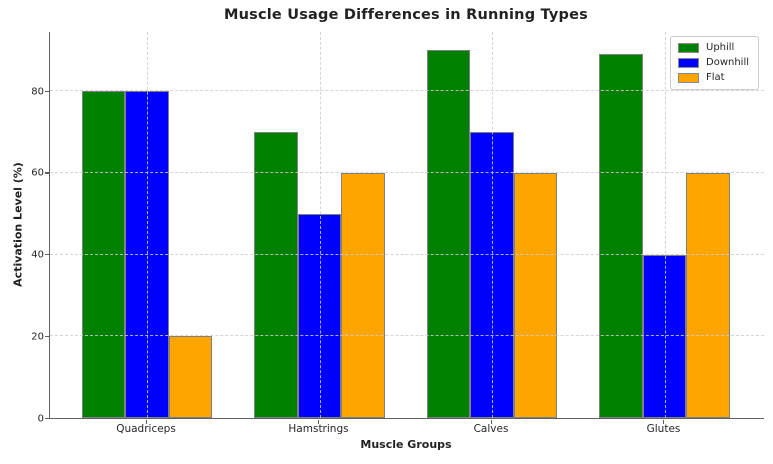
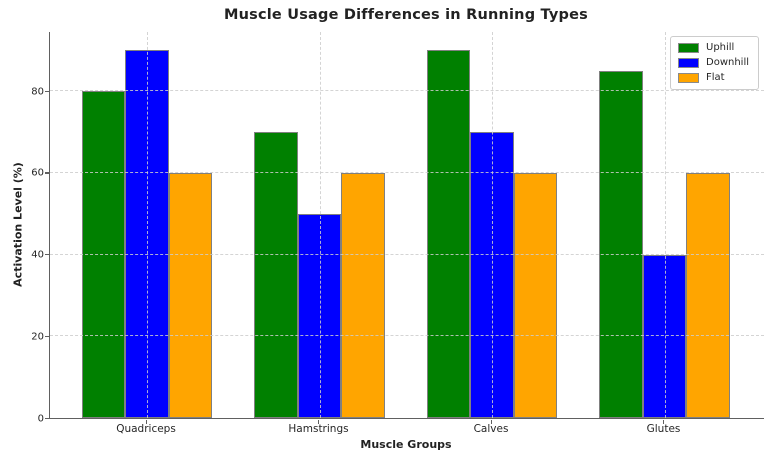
Downhill/Quadriceps: 80 -> 90
Flat/Quadriceps: 20 -> 60
Uphill/Glutes: 89 -> 85
